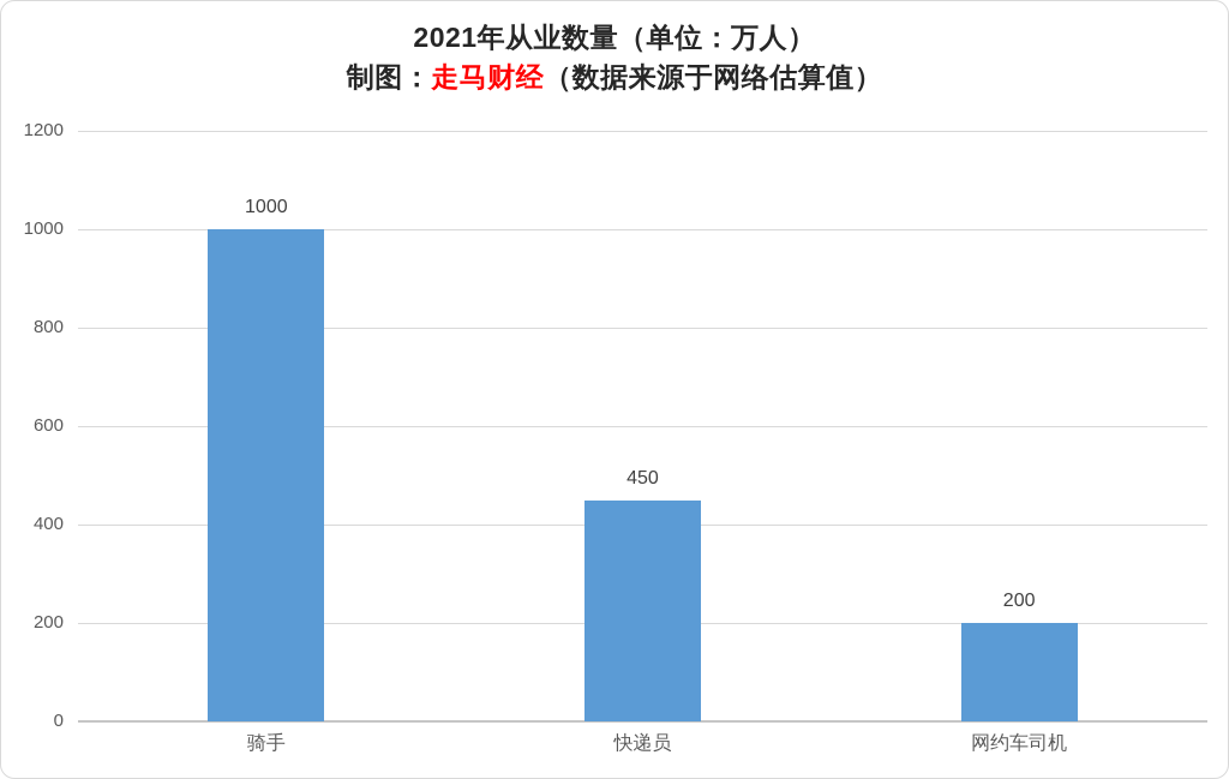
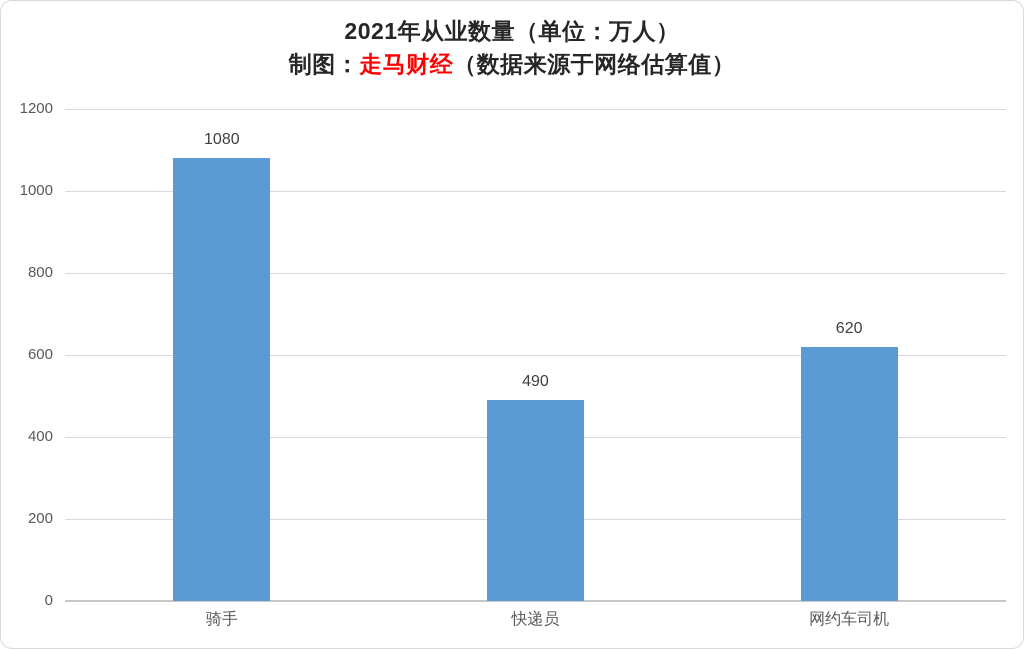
骑手: 1000 -> 1080
快递员: 450 -> 490
网约车司机: 200 -> 620
